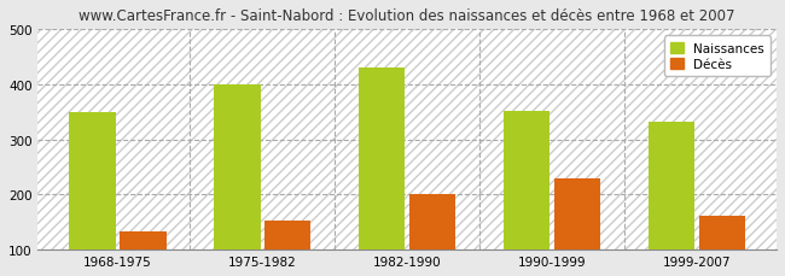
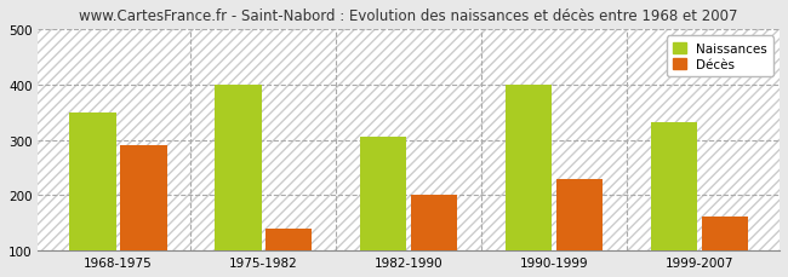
Décès/1968-1975: 133 -> 290
Décès/1975-1982: 152 -> 140
Naissances/1982-1990: 430 -> 305
Naissances/1990-1999: 352 -> 400
